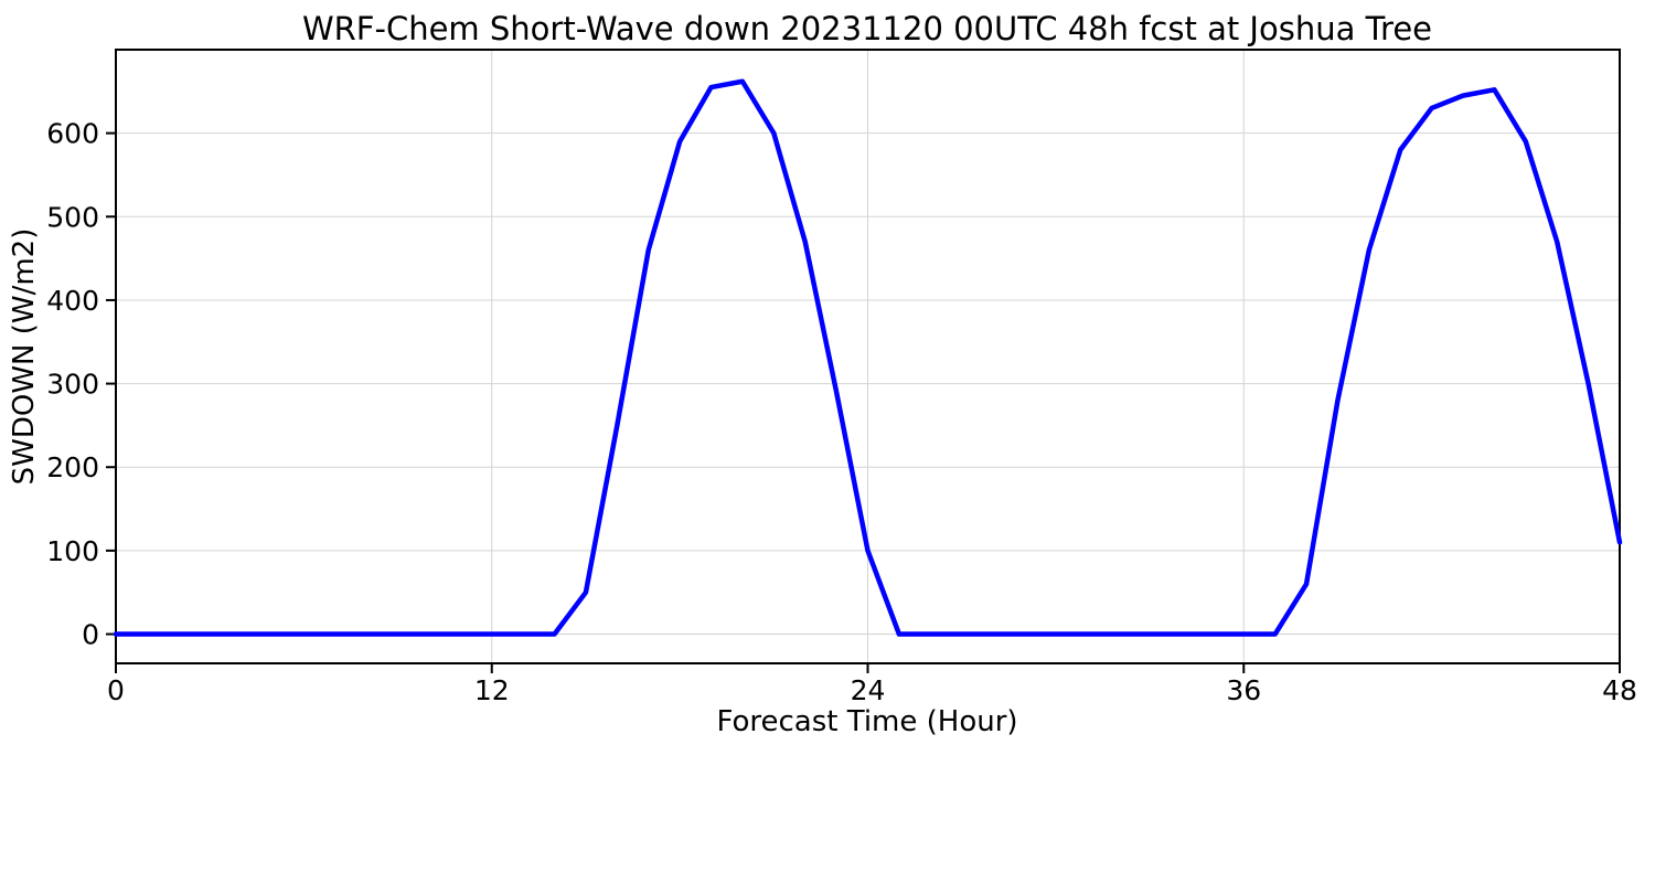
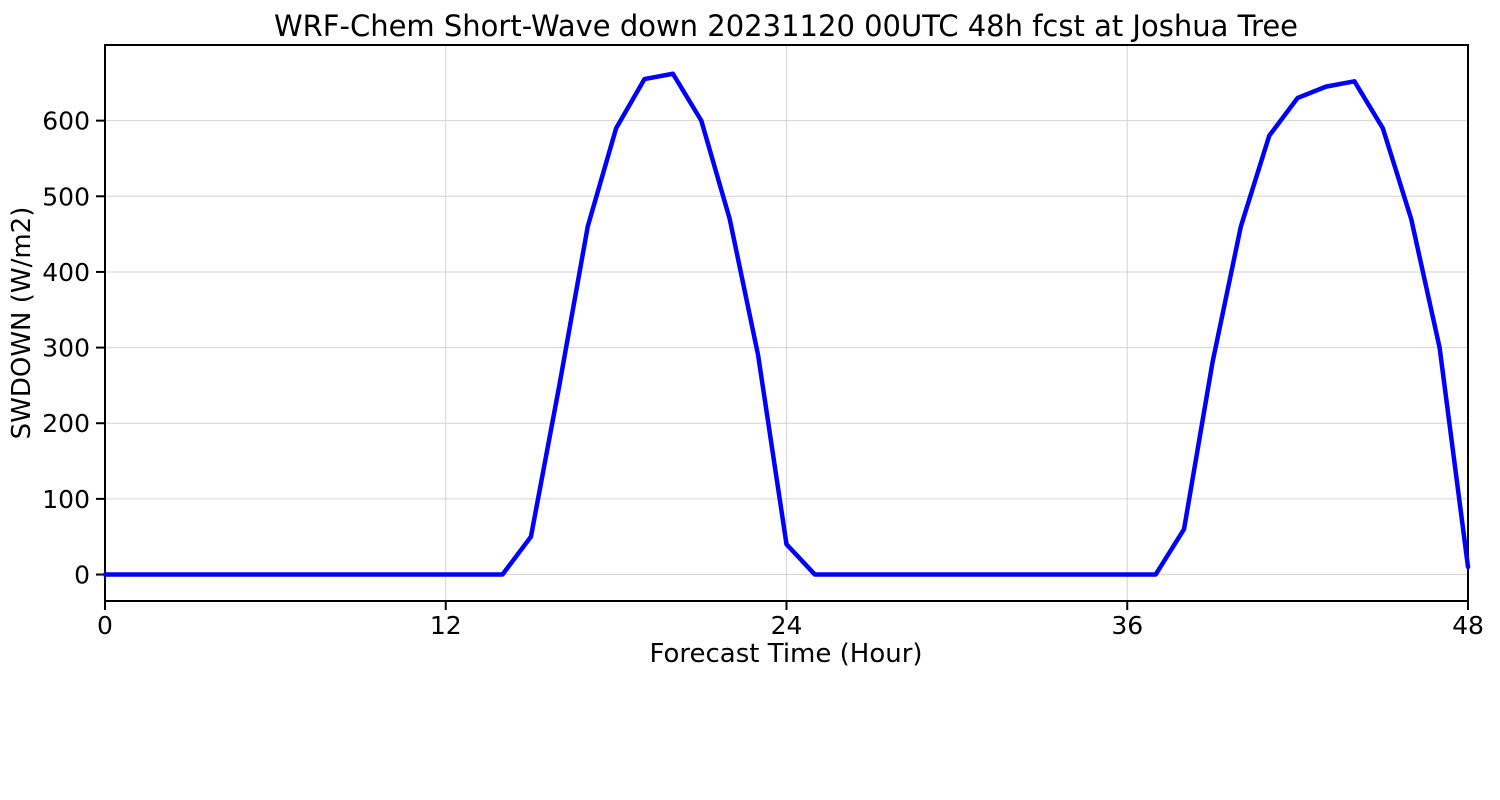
24: 100 -> 40
48: 110 -> 10
